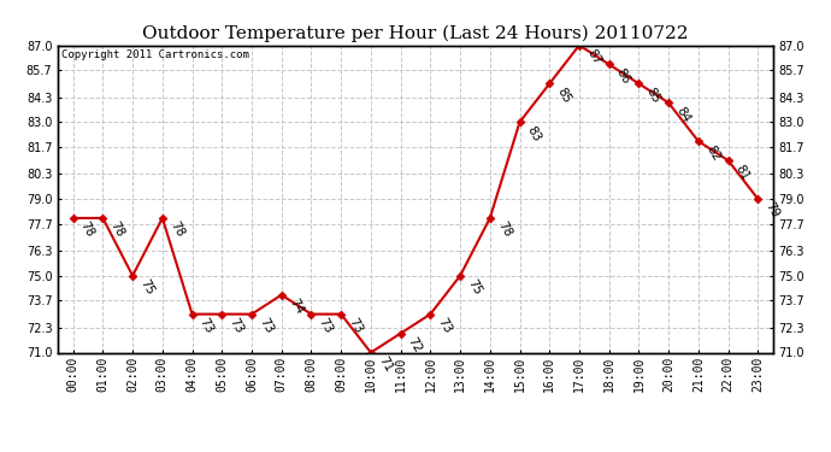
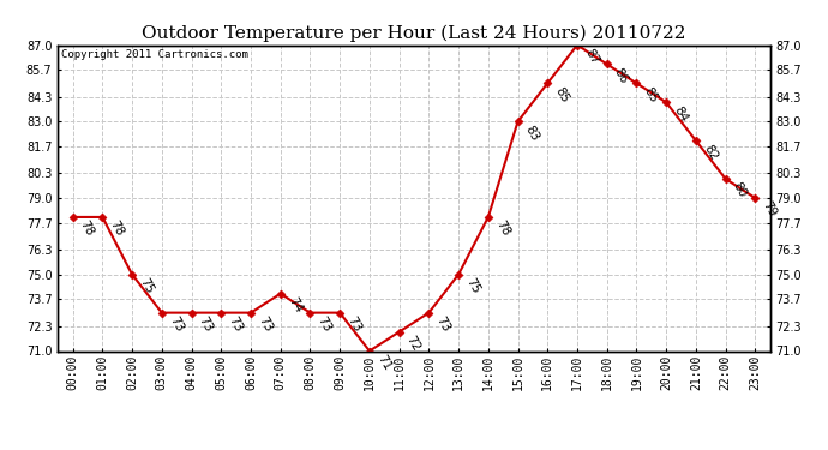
03:00: 78 -> 73
22:00: 81 -> 80
